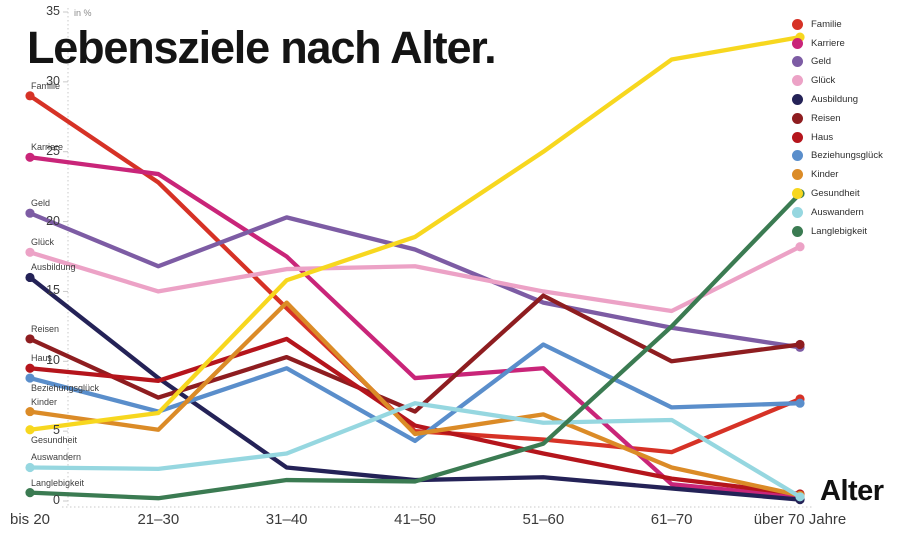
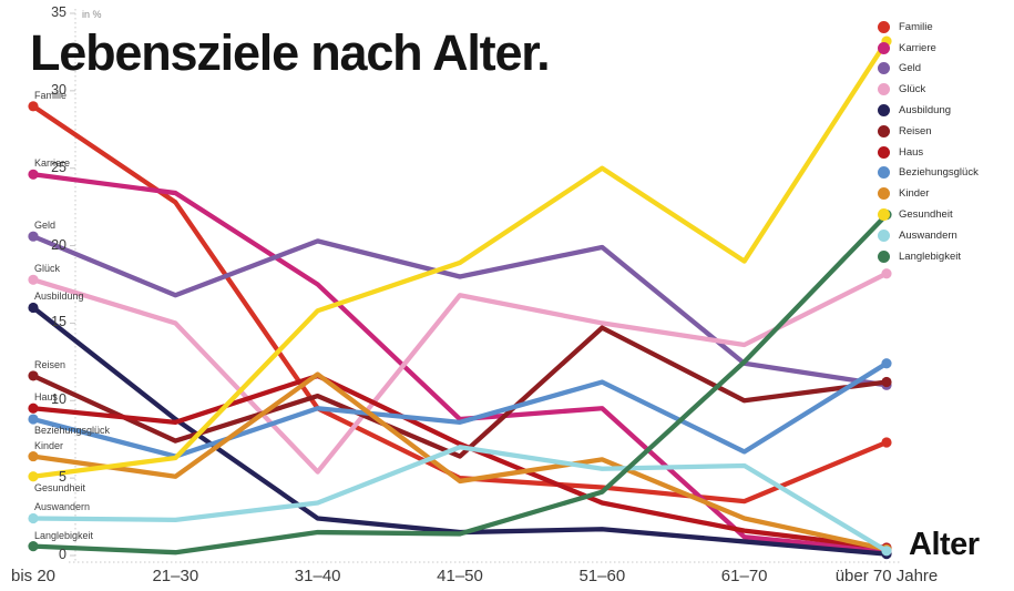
Familie/31–40: 13.8 -> 9.5
Glück/31–40: 16.6 -> 5.4
Kinder/31–40: 14.2 -> 11.7
Haus/41–50: 5.4 -> 7.2
Beziehungsglück/41–50: 4.3 -> 8.6
Geld/51–60: 14.2 -> 19.9
Gesundheit/61–70: 31.6 -> 19.0
Beziehungsglück/über 70 Jahre: 7.0 -> 12.4
